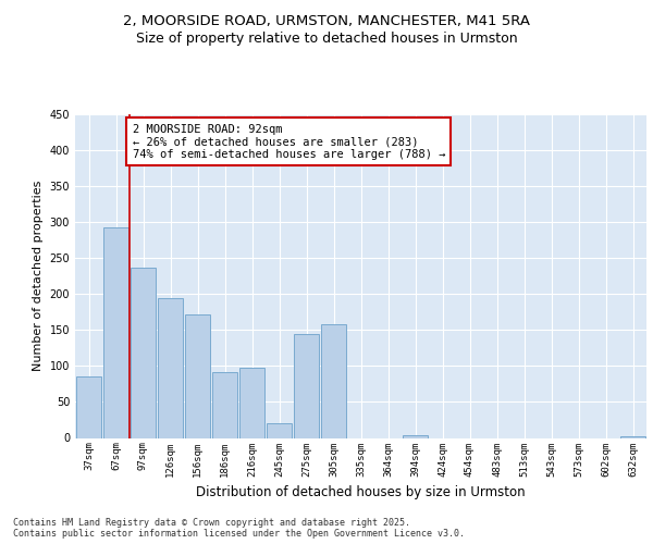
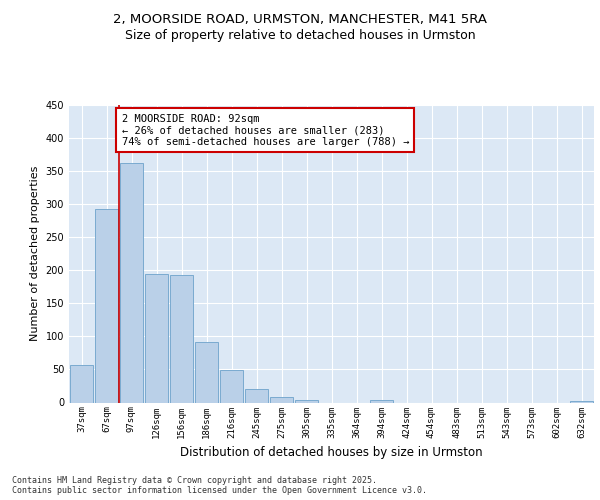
37sqm: 86 -> 57
97sqm: 236 -> 362
156sqm: 172 -> 193
216sqm: 98 -> 49
275sqm: 144 -> 8
305sqm: 158 -> 4
